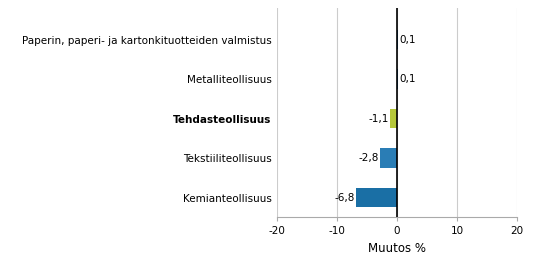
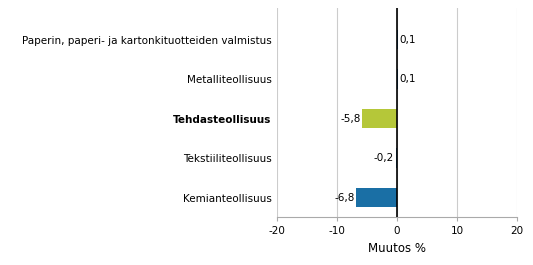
Tehdasteollisuus: -1,1 -> -5,8
Tekstiiliteollisuus: -2,8 -> -0,2
